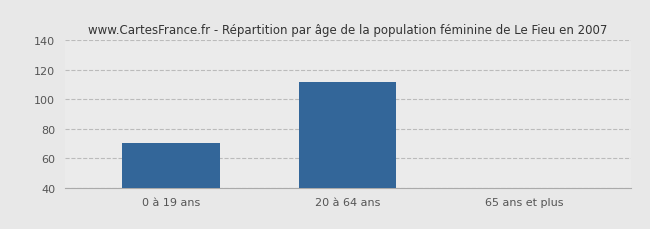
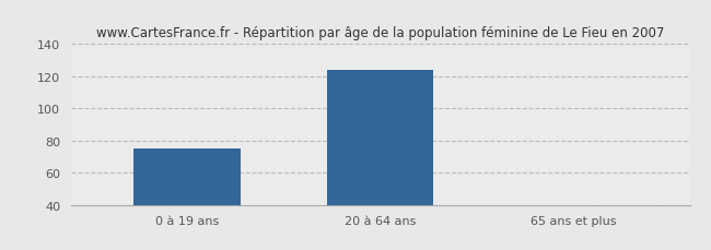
0 à 19 ans: 70 -> 75
20 à 64 ans: 112 -> 124
